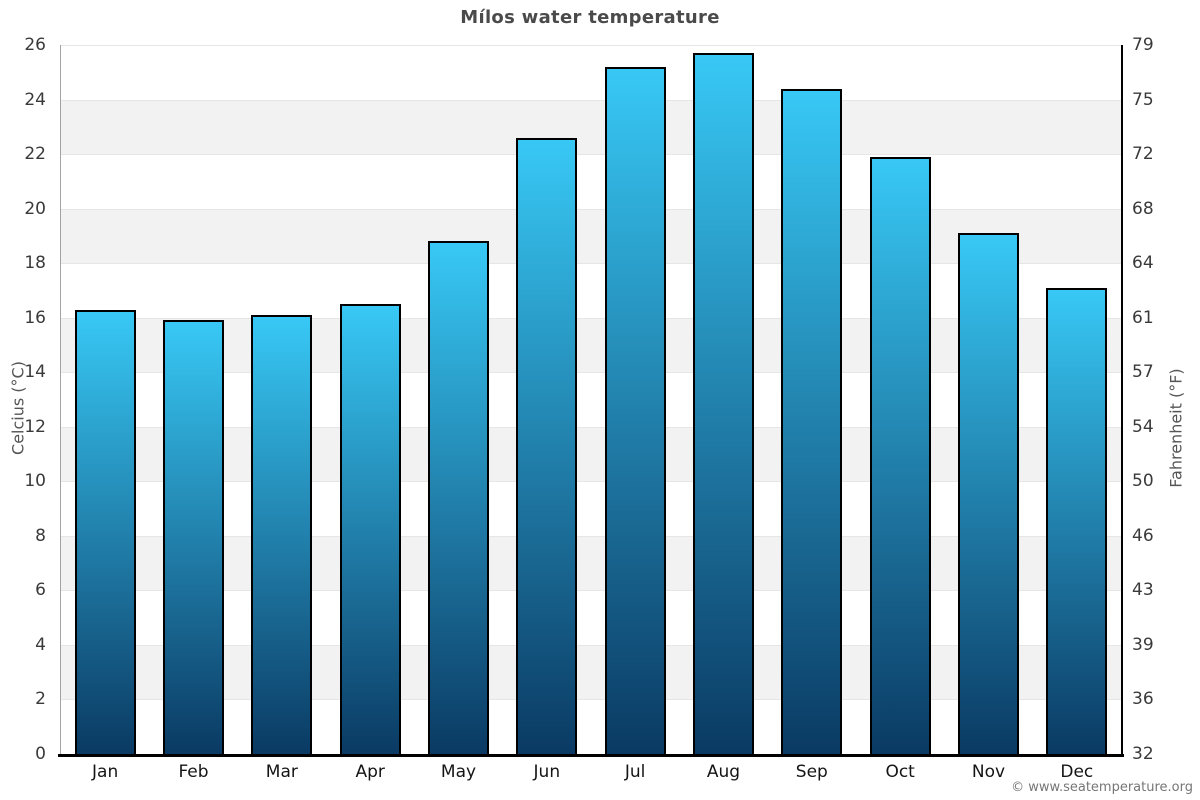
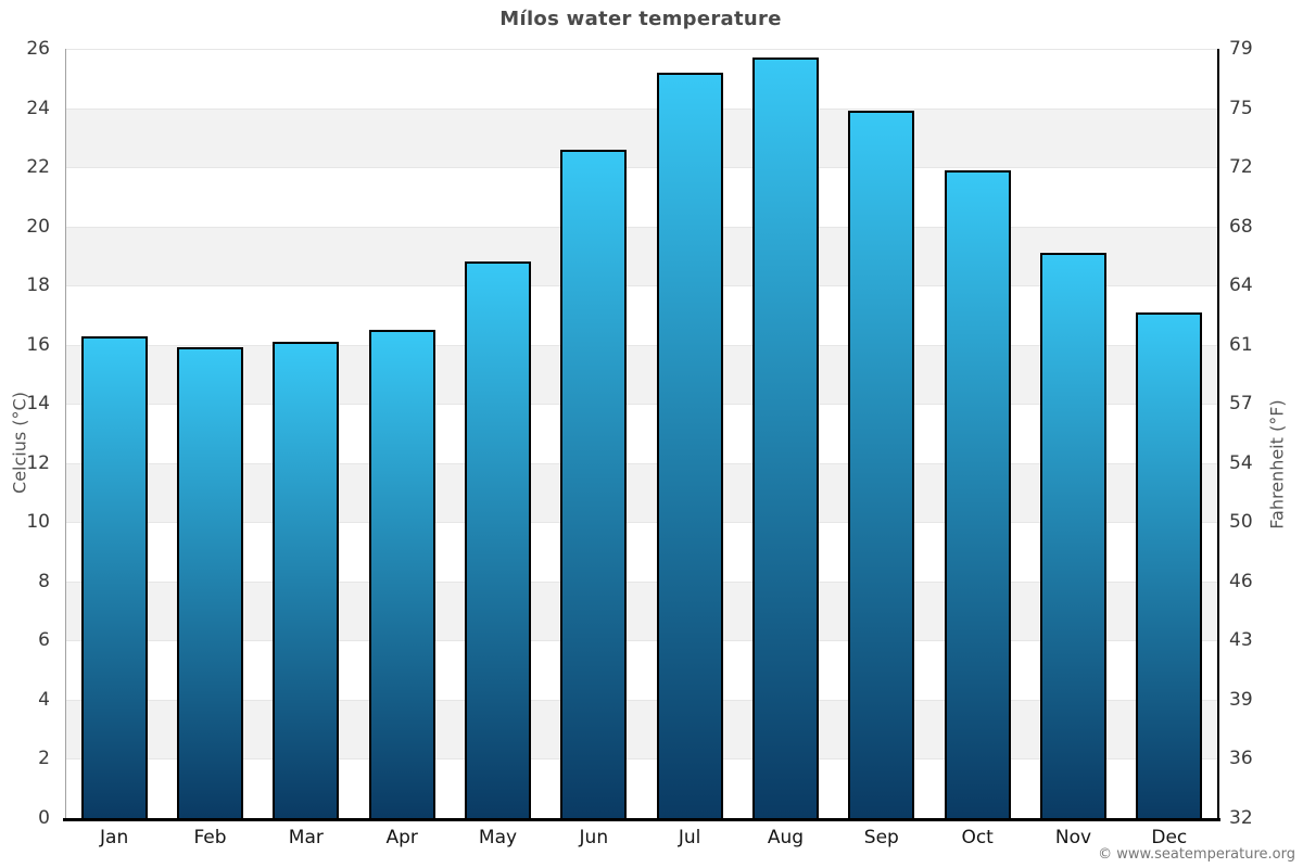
Sep: 24.4 -> 23.9
